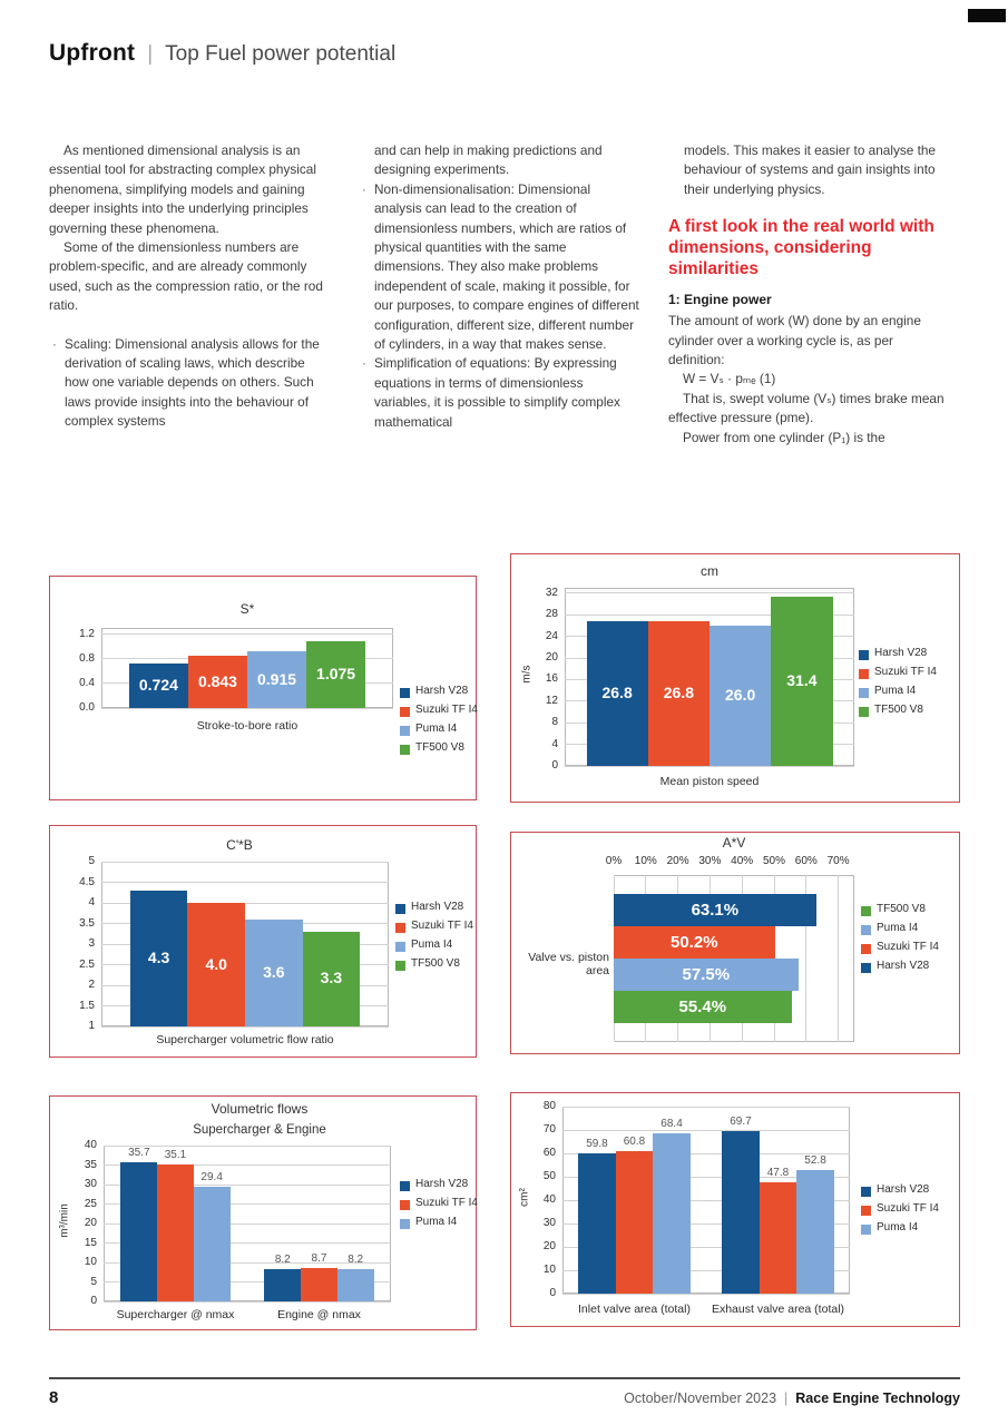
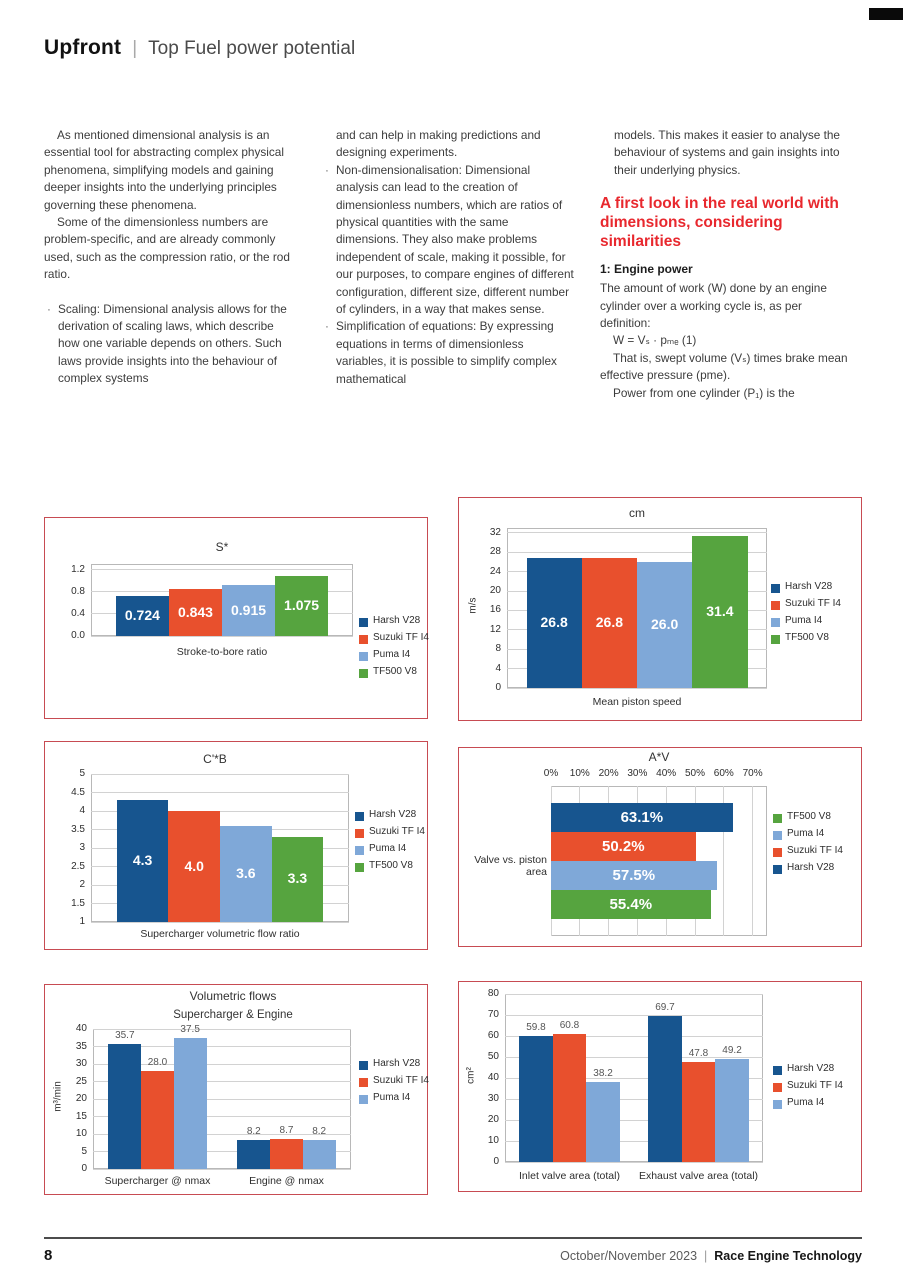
Volumetric flows/Suzuki TF I4/Supercharger @ nmax: 35.1 -> 28.0
Volumetric flows/Puma I4/Supercharger @ nmax: 29.4 -> 37.5
Valve areas/Puma I4/Inlet valve area (total): 68.4 -> 38.2
Valve areas/Puma I4/Exhaust valve area (total): 52.8 -> 49.2
